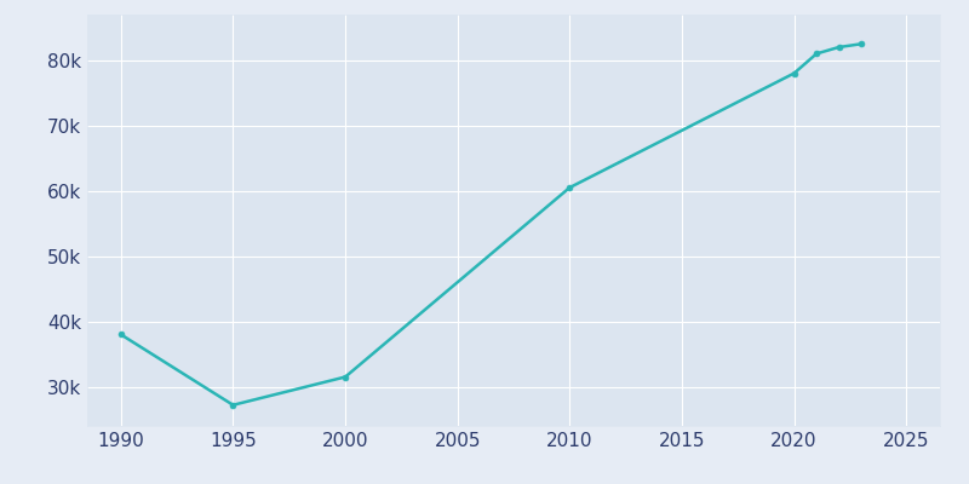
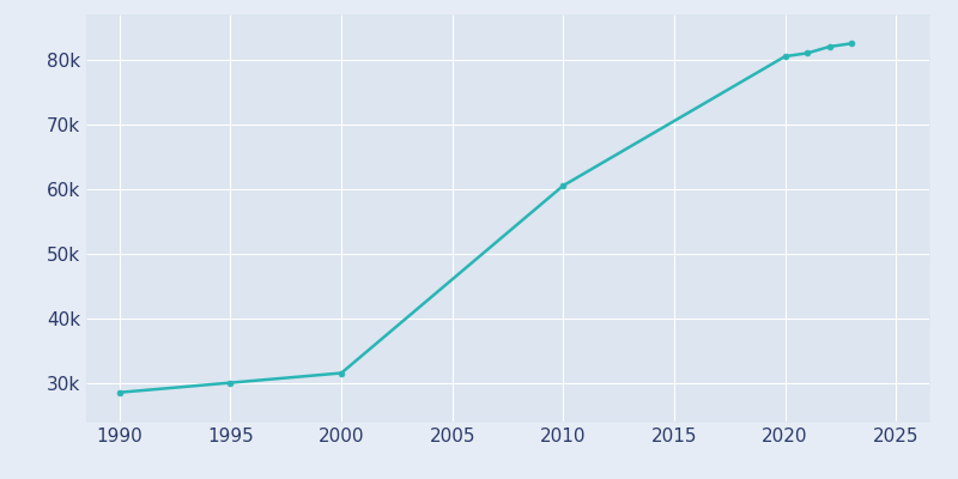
1990: 38.0k -> 28.5k
1995: 27.2k -> 30.0k
2020: 78.0k -> 80.5k
